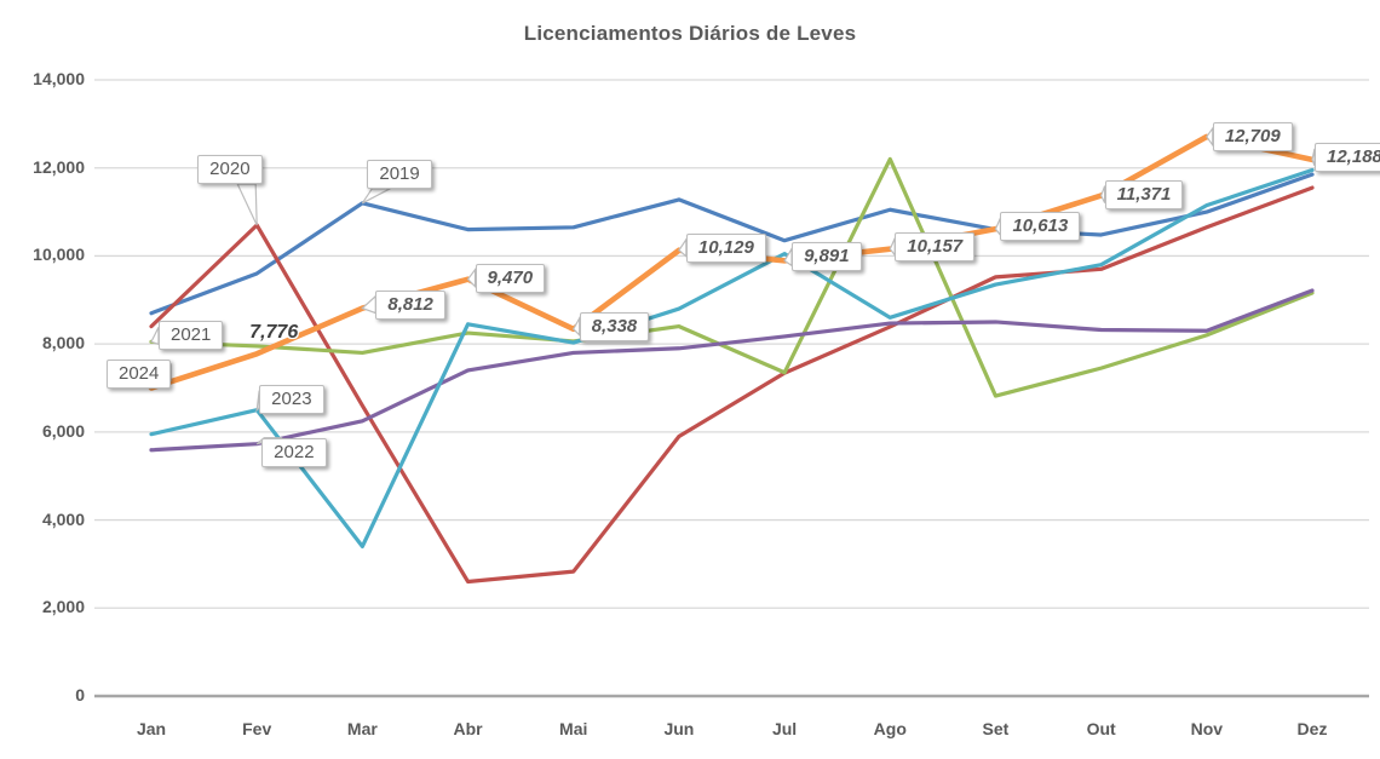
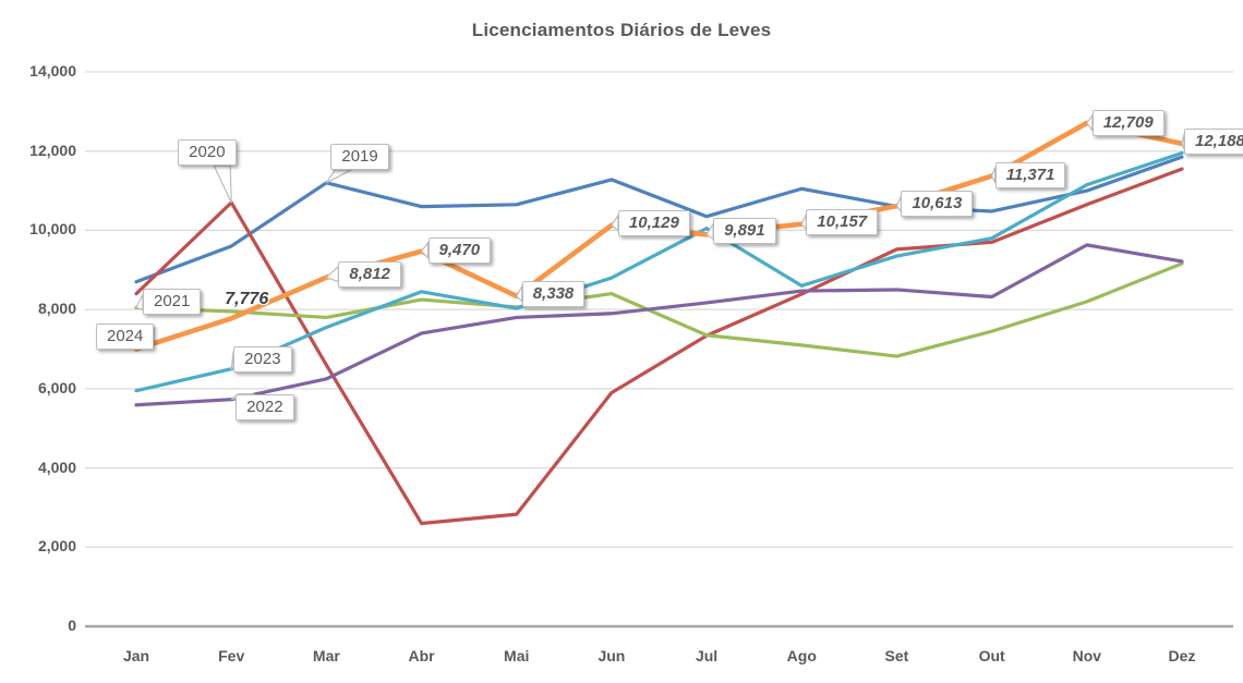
2023/Mar: 3400 -> 7600
2021/Ago: 12200 -> 7100
2022/Nov: 8300 -> 9600
